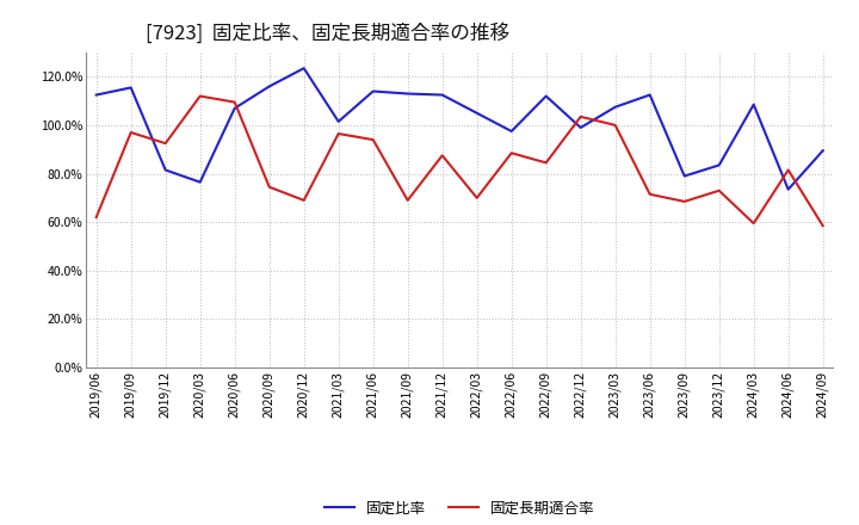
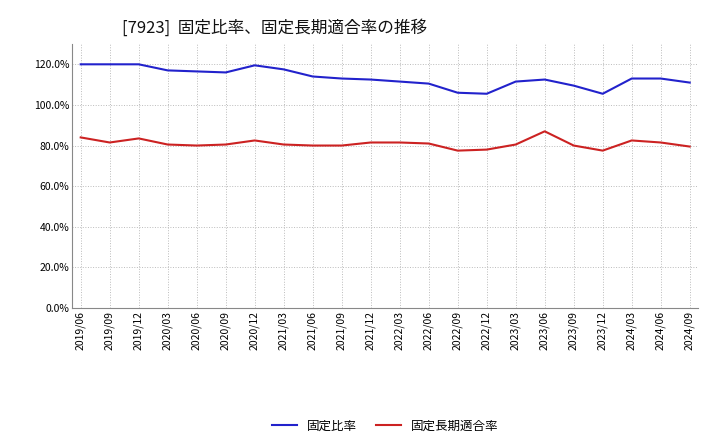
固定比率/2019/06: 112.5% -> 120.0%
固定長期適合率/2019/06: 62.0% -> 84.0%
固定比率/2019/09: 115.5% -> 120.0%
固定長期適合率/2019/09: 97.0% -> 81.5%
固定比率/2019/12: 81.5% -> 120.0%
固定長期適合率/2019/12: 92.5% -> 83.5%
固定比率/2020/03: 76.5% -> 117.0%
固定長期適合率/2020/03: 112.0% -> 80.5%
固定比率/2020/06: 107.0% -> 116.5%
固定長期適合率/2020/06: 109.5% -> 80.0%
固定長期適合率/2020/09: 74.5% -> 80.5%
固定比率/2020/12: 123.5% -> 119.5%
固定長期適合率/2020/12: 69.0% -> 82.5%
固定比率/2021/03: 101.5% -> 117.5%
固定長期適合率/2021/03: 96.5% -> 80.5%
固定長期適合率/2021/06: 94.0% -> 80.0%
固定長期適合率/2021/09: 69.0% -> 80.0%
固定長期適合率/2021/12: 87.5% -> 81.5%
固定比率/2022/03: 105.0% -> 111.5%
固定長期適合率/2022/03: 70.0% -> 81.5%
固定比率/2022/06: 97.5% -> 110.5%
固定長期適合率/2022/06: 88.5% -> 81.0%
固定比率/2022/09: 112.0% -> 106.0%
固定長期適合率/2022/09: 84.5% -> 77.5%
固定比率/2022/12: 99.0% -> 105.5%
固定長期適合率/2022/12: 103.5% -> 78.0%
固定比率/2023/03: 107.5% -> 111.5%
固定長期適合率/2023/03: 100.0% -> 80.5%
固定長期適合率/2023/06: 71.5% -> 87.0%
固定比率/2023/09: 79.0% -> 109.5%
固定長期適合率/2023/09: 68.5% -> 80.0%
固定比率/2023/12: 83.5% -> 105.5%
固定長期適合率/2023/12: 73.0% -> 77.5%
固定比率/2024/03: 108.5% -> 113.0%
固定長期適合率/2024/03: 59.5% -> 82.5%
固定比率/2024/06: 73.5% -> 113.0%
固定比率/2024/09: 89.5% -> 111.0%
固定長期適合率/2024/09: 58.5% -> 79.5%
